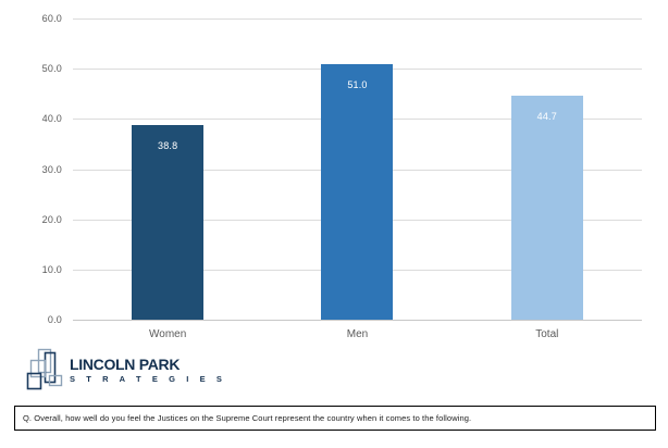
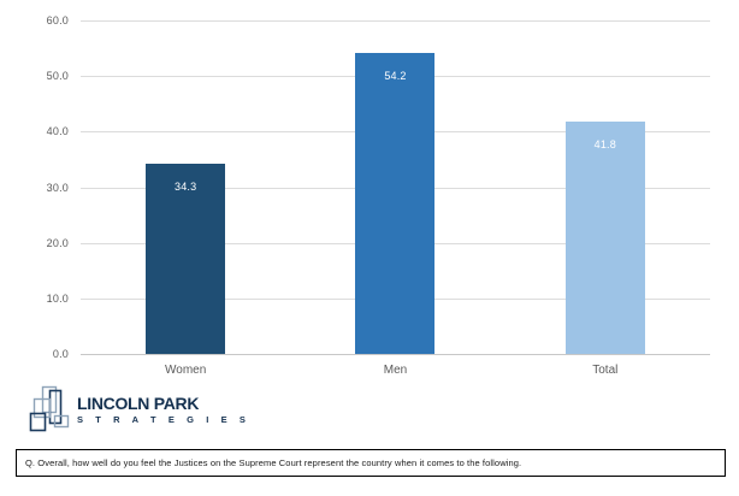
Women: 38.8 -> 34.3
Men: 51.0 -> 54.2
Total: 44.7 -> 41.8
